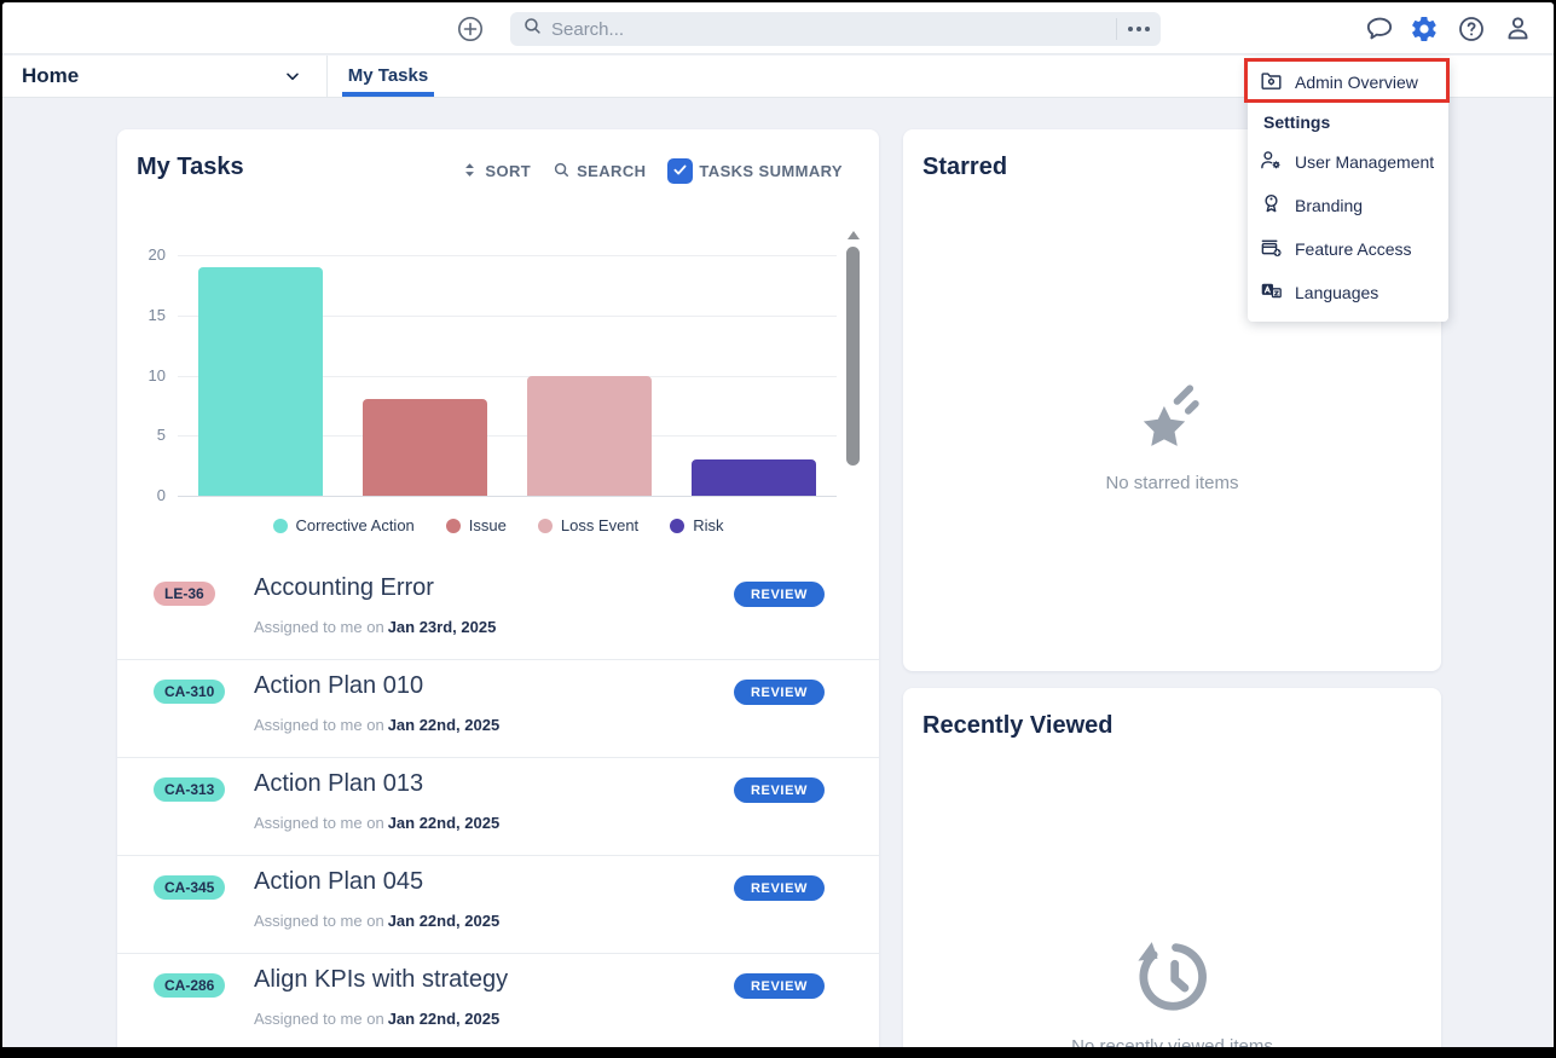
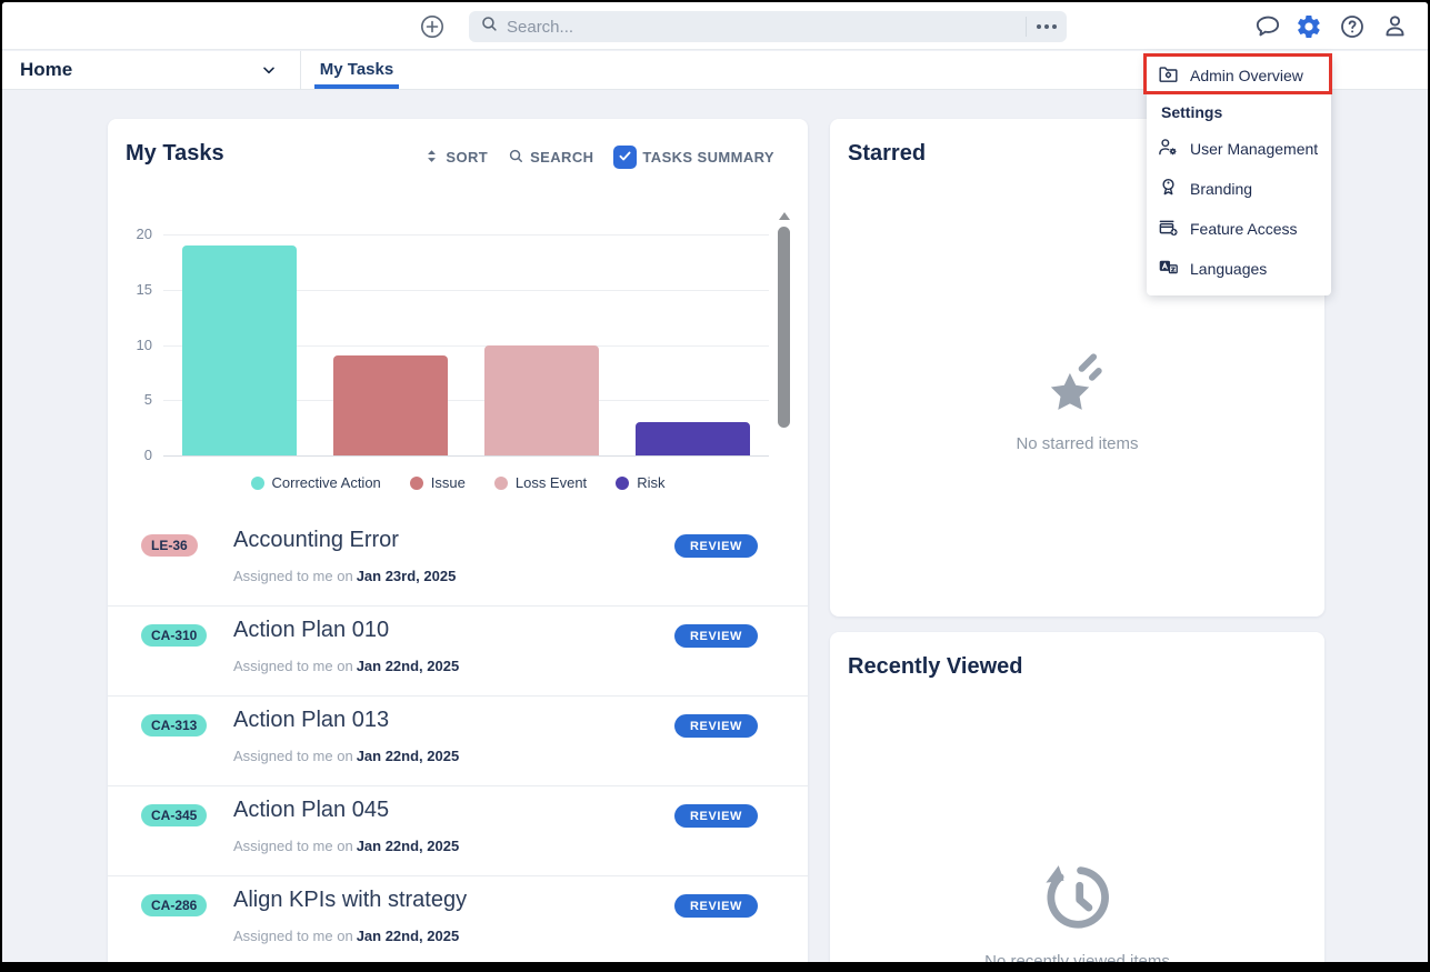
Issue: 8 -> 9
